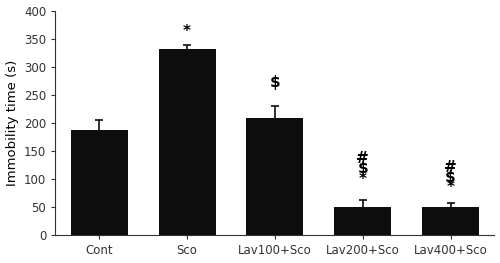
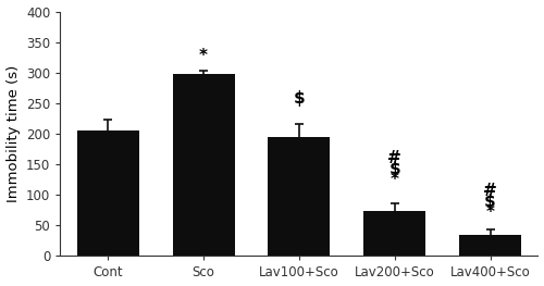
Cont: 188 -> 205
Sco: 332 -> 297
Lav100+Sco: 208 -> 194
Lav200+Sco: 50 -> 74
Lav400+Sco: 50 -> 35
